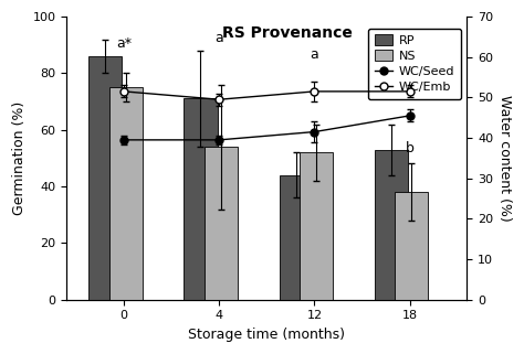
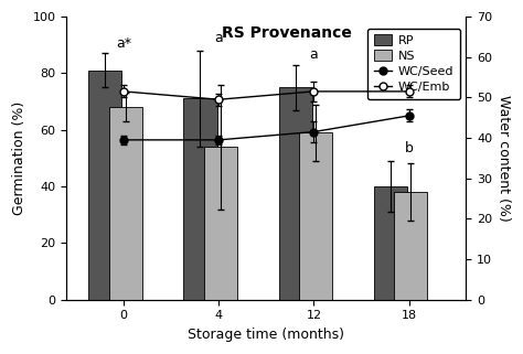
RP/0: 86 -> 81
NS/0: 75 -> 68
RP/12: 44 -> 75
NS/12: 52 -> 59
RP/18: 53 -> 40
